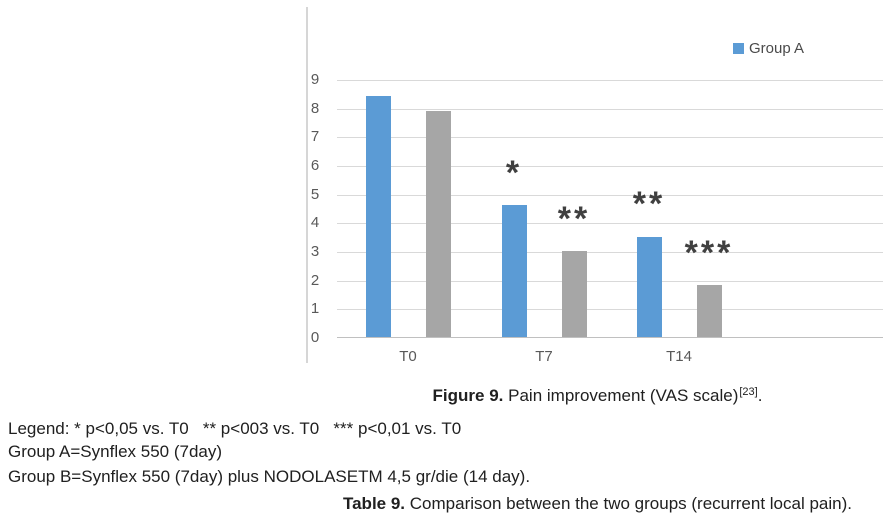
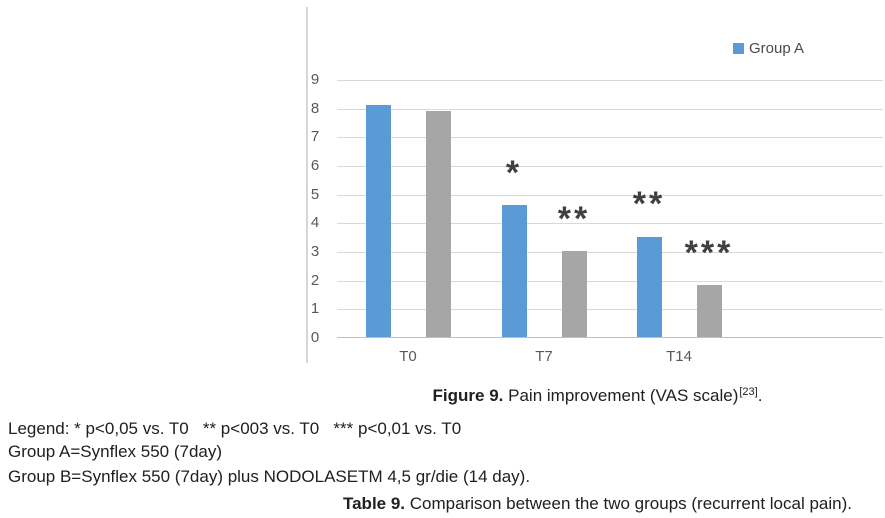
Group A/T0: 8.4 -> 8.1
